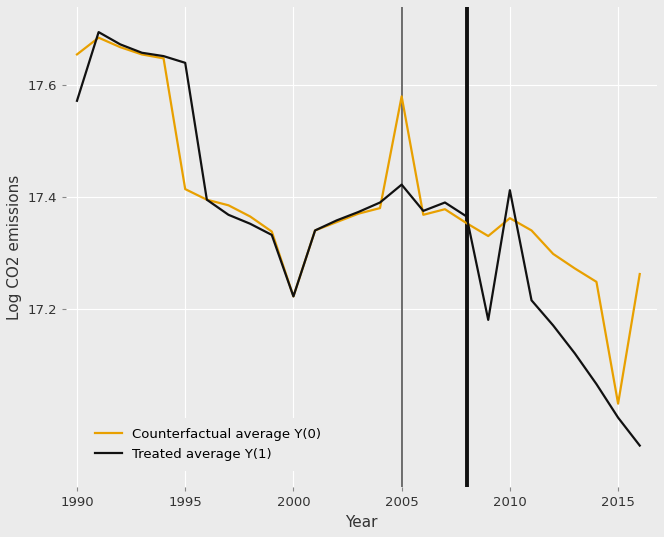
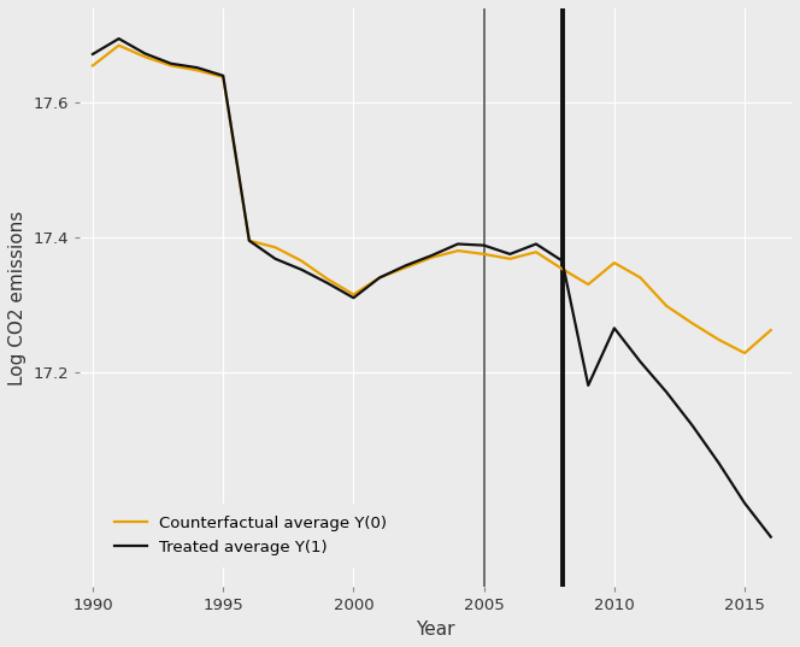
Treated average Y(1)/1990: 17.572 -> 17.672
Counterfactual average Y(0)/1995: 17.414 -> 17.638
Counterfactual average Y(0)/2000: 17.222 -> 17.315
Treated average Y(1)/2000: 17.222 -> 17.310
Counterfactual average Y(0)/2005: 17.580 -> 17.375
Treated average Y(1)/2005: 17.422 -> 17.388
Treated average Y(1)/2010: 17.412 -> 17.265
Counterfactual average Y(0)/2015: 17.030 -> 17.228
